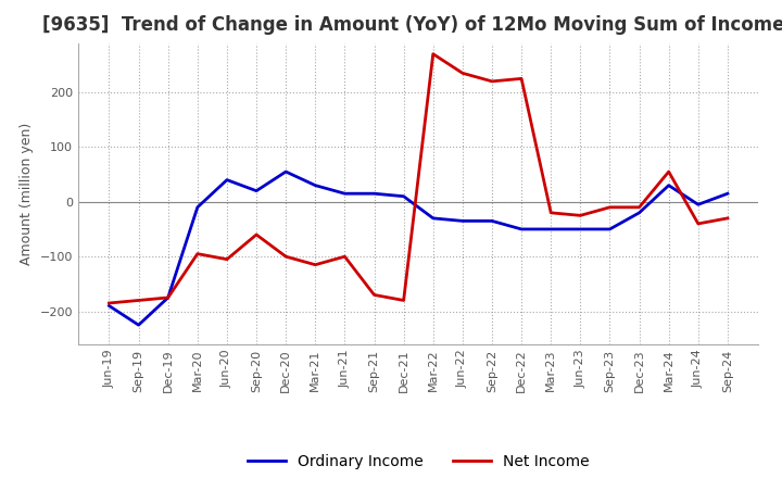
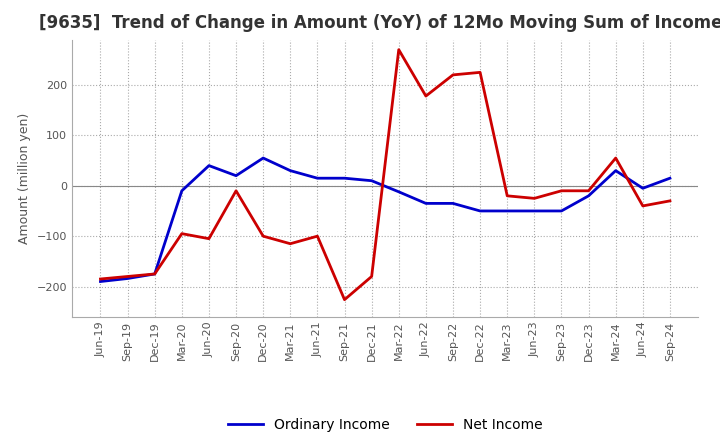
Ordinary Income/Sep-19: -225 -> -184
Net Income/Sep-20: -60 -> -10
Net Income/Sep-21: -170 -> -226
Ordinary Income/Mar-22: -30 -> -12
Net Income/Jun-22: 235 -> 178
